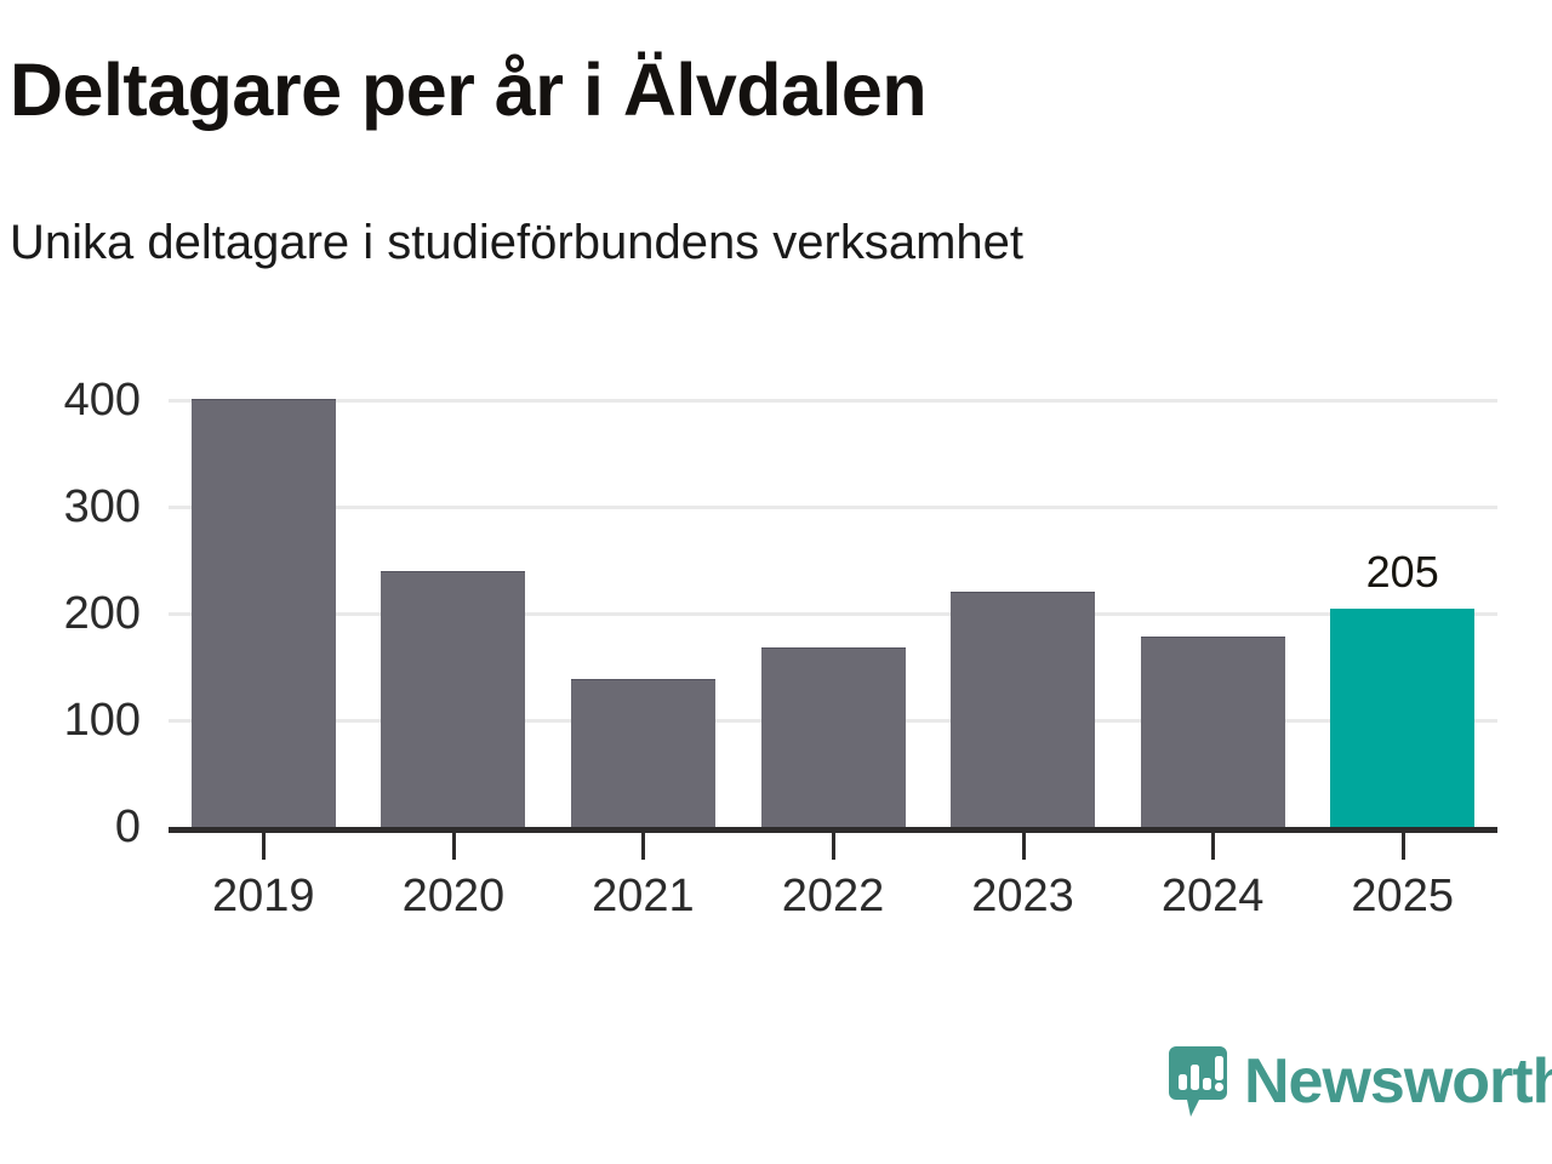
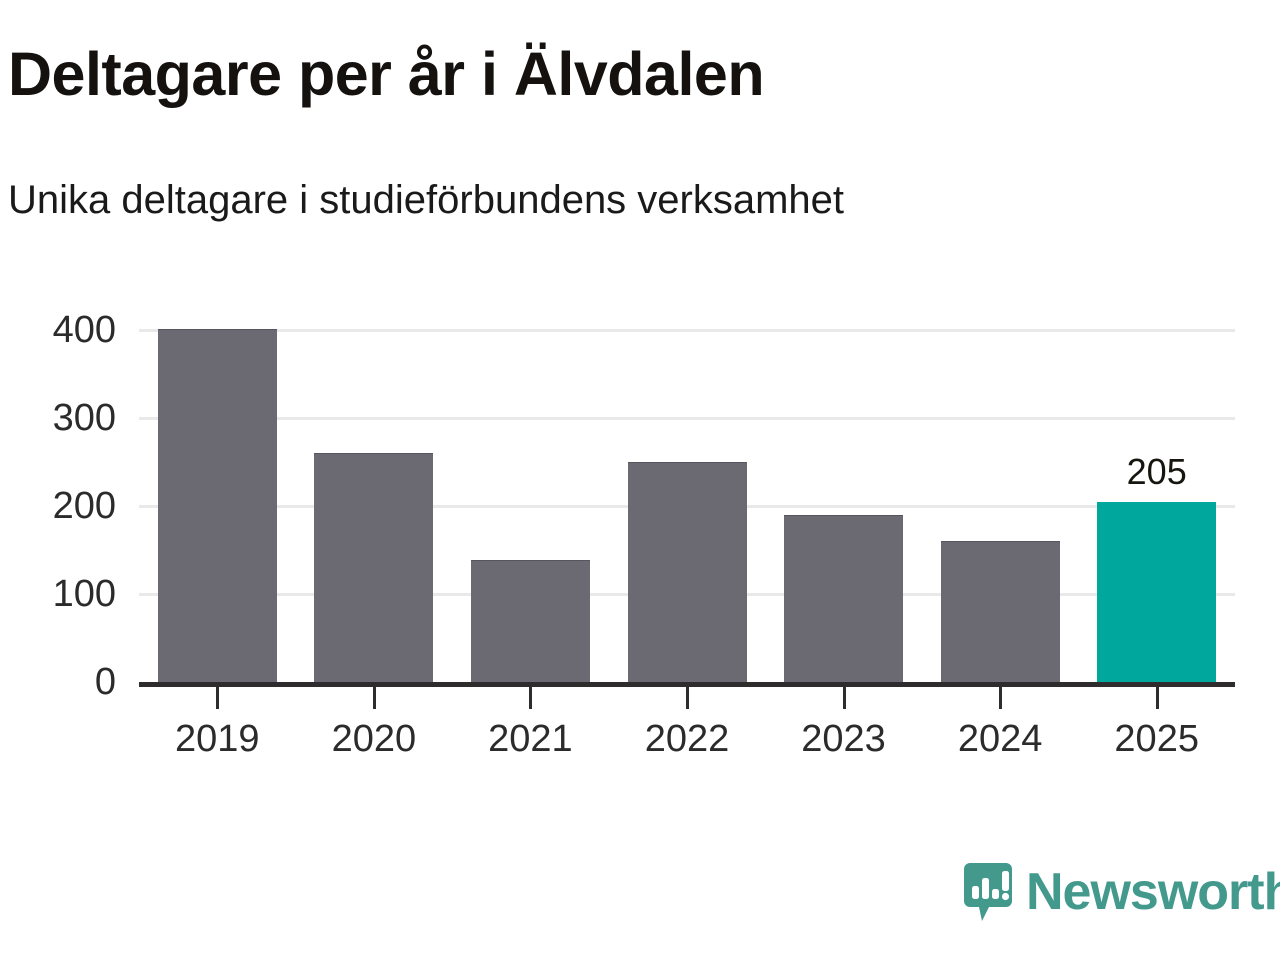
2020: 240 -> 260
2022: 170 -> 250
2023: 220 -> 190
2024: 180 -> 160
